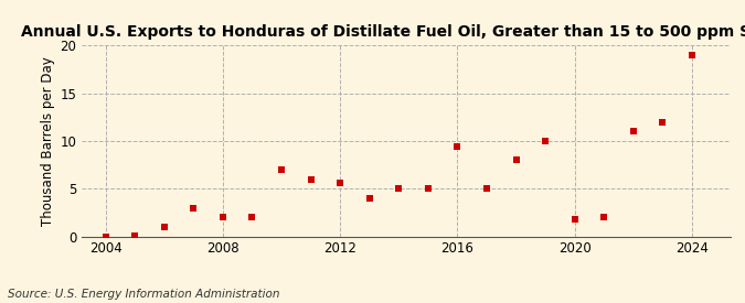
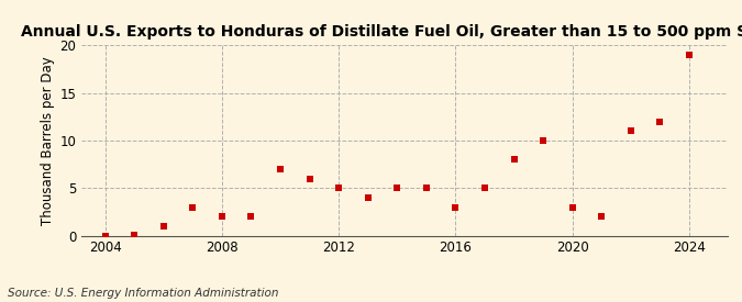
2012: 5.6 -> 5.0
2016: 9.4 -> 3.0
2020: 1.8 -> 3.0
